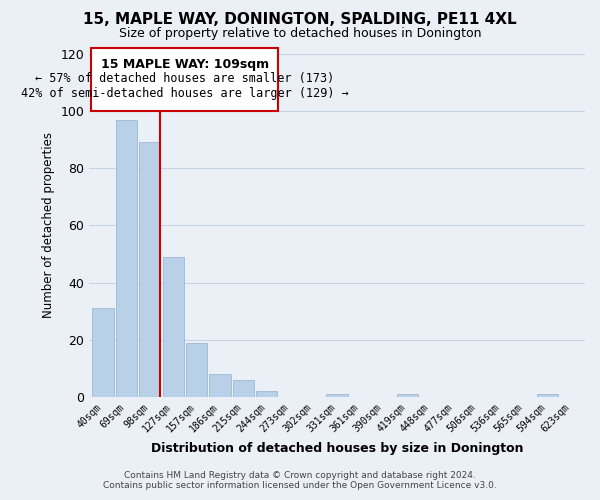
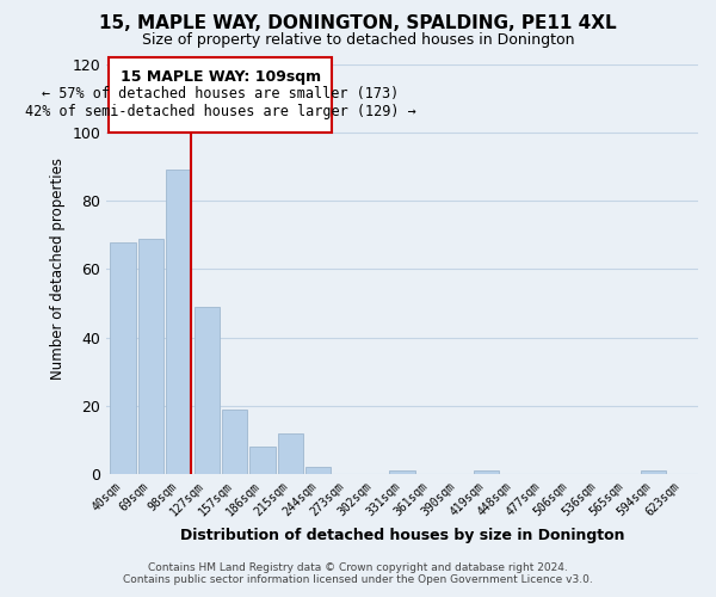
40sqm: 31 -> 68
69sqm: 97 -> 69
215sqm: 6 -> 12
